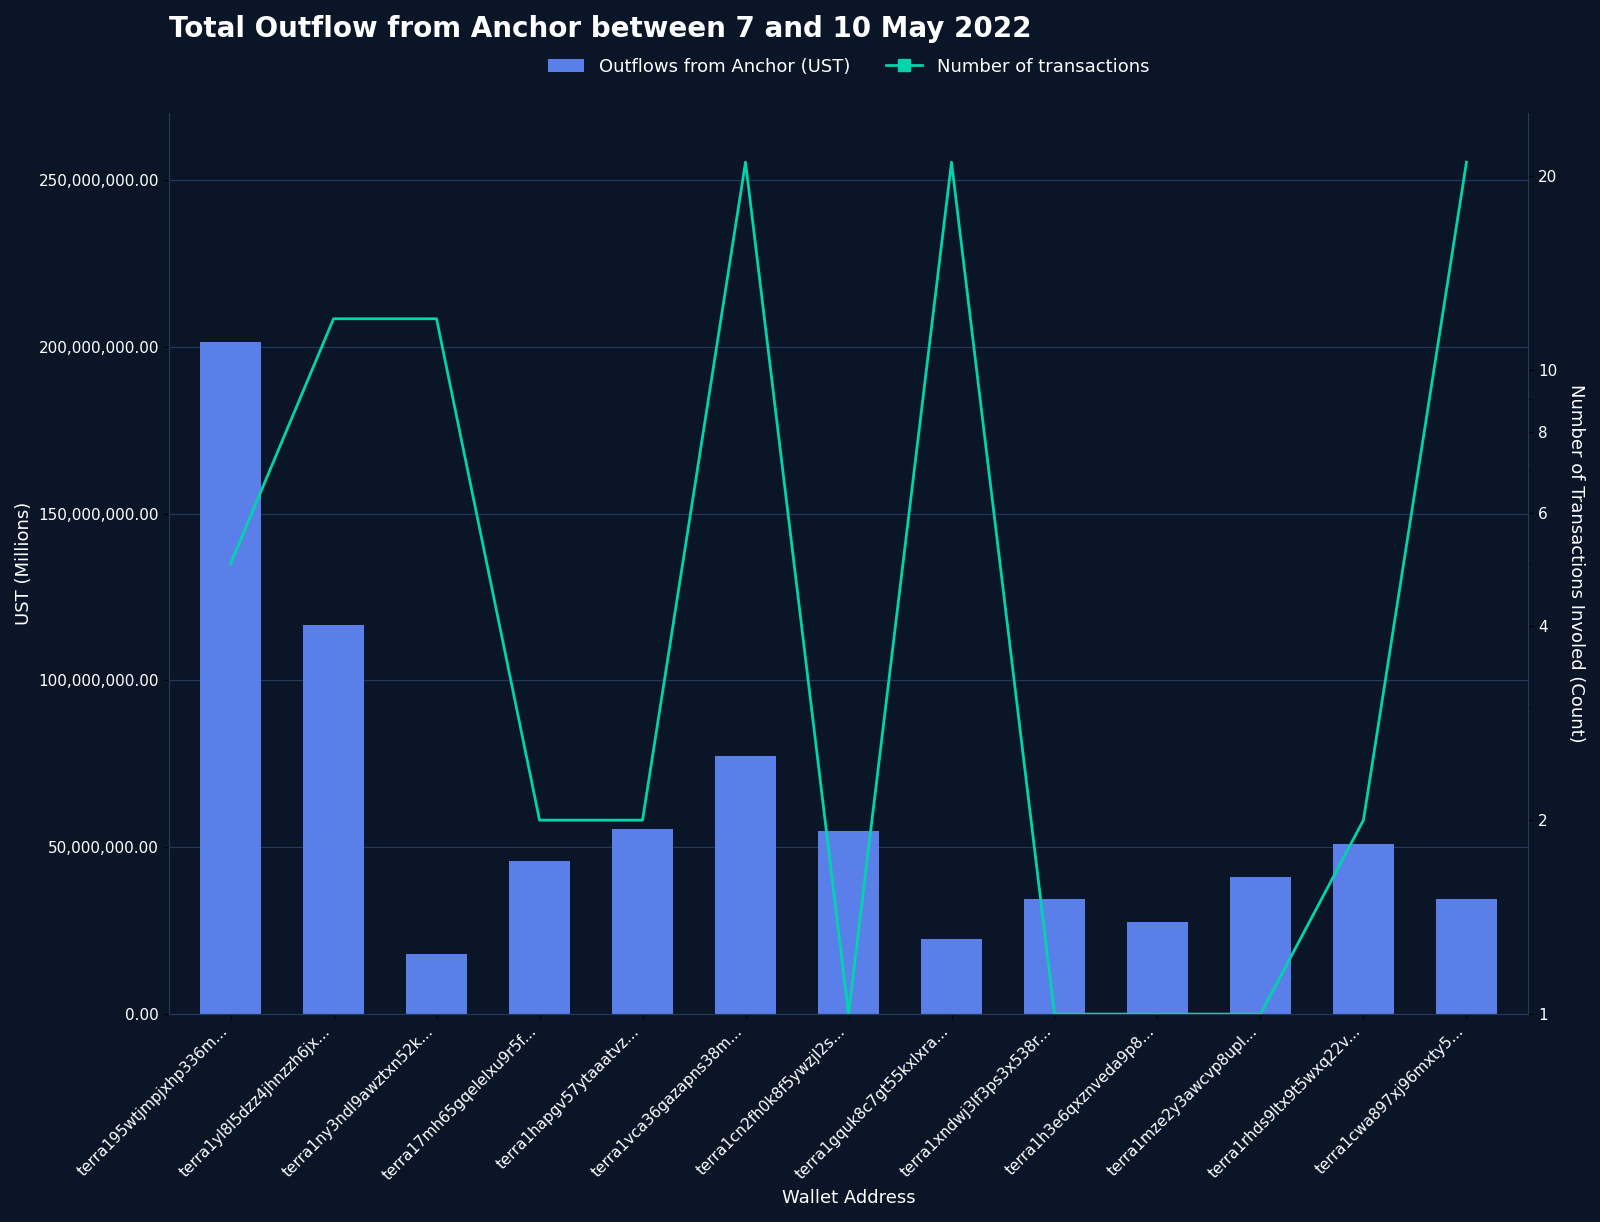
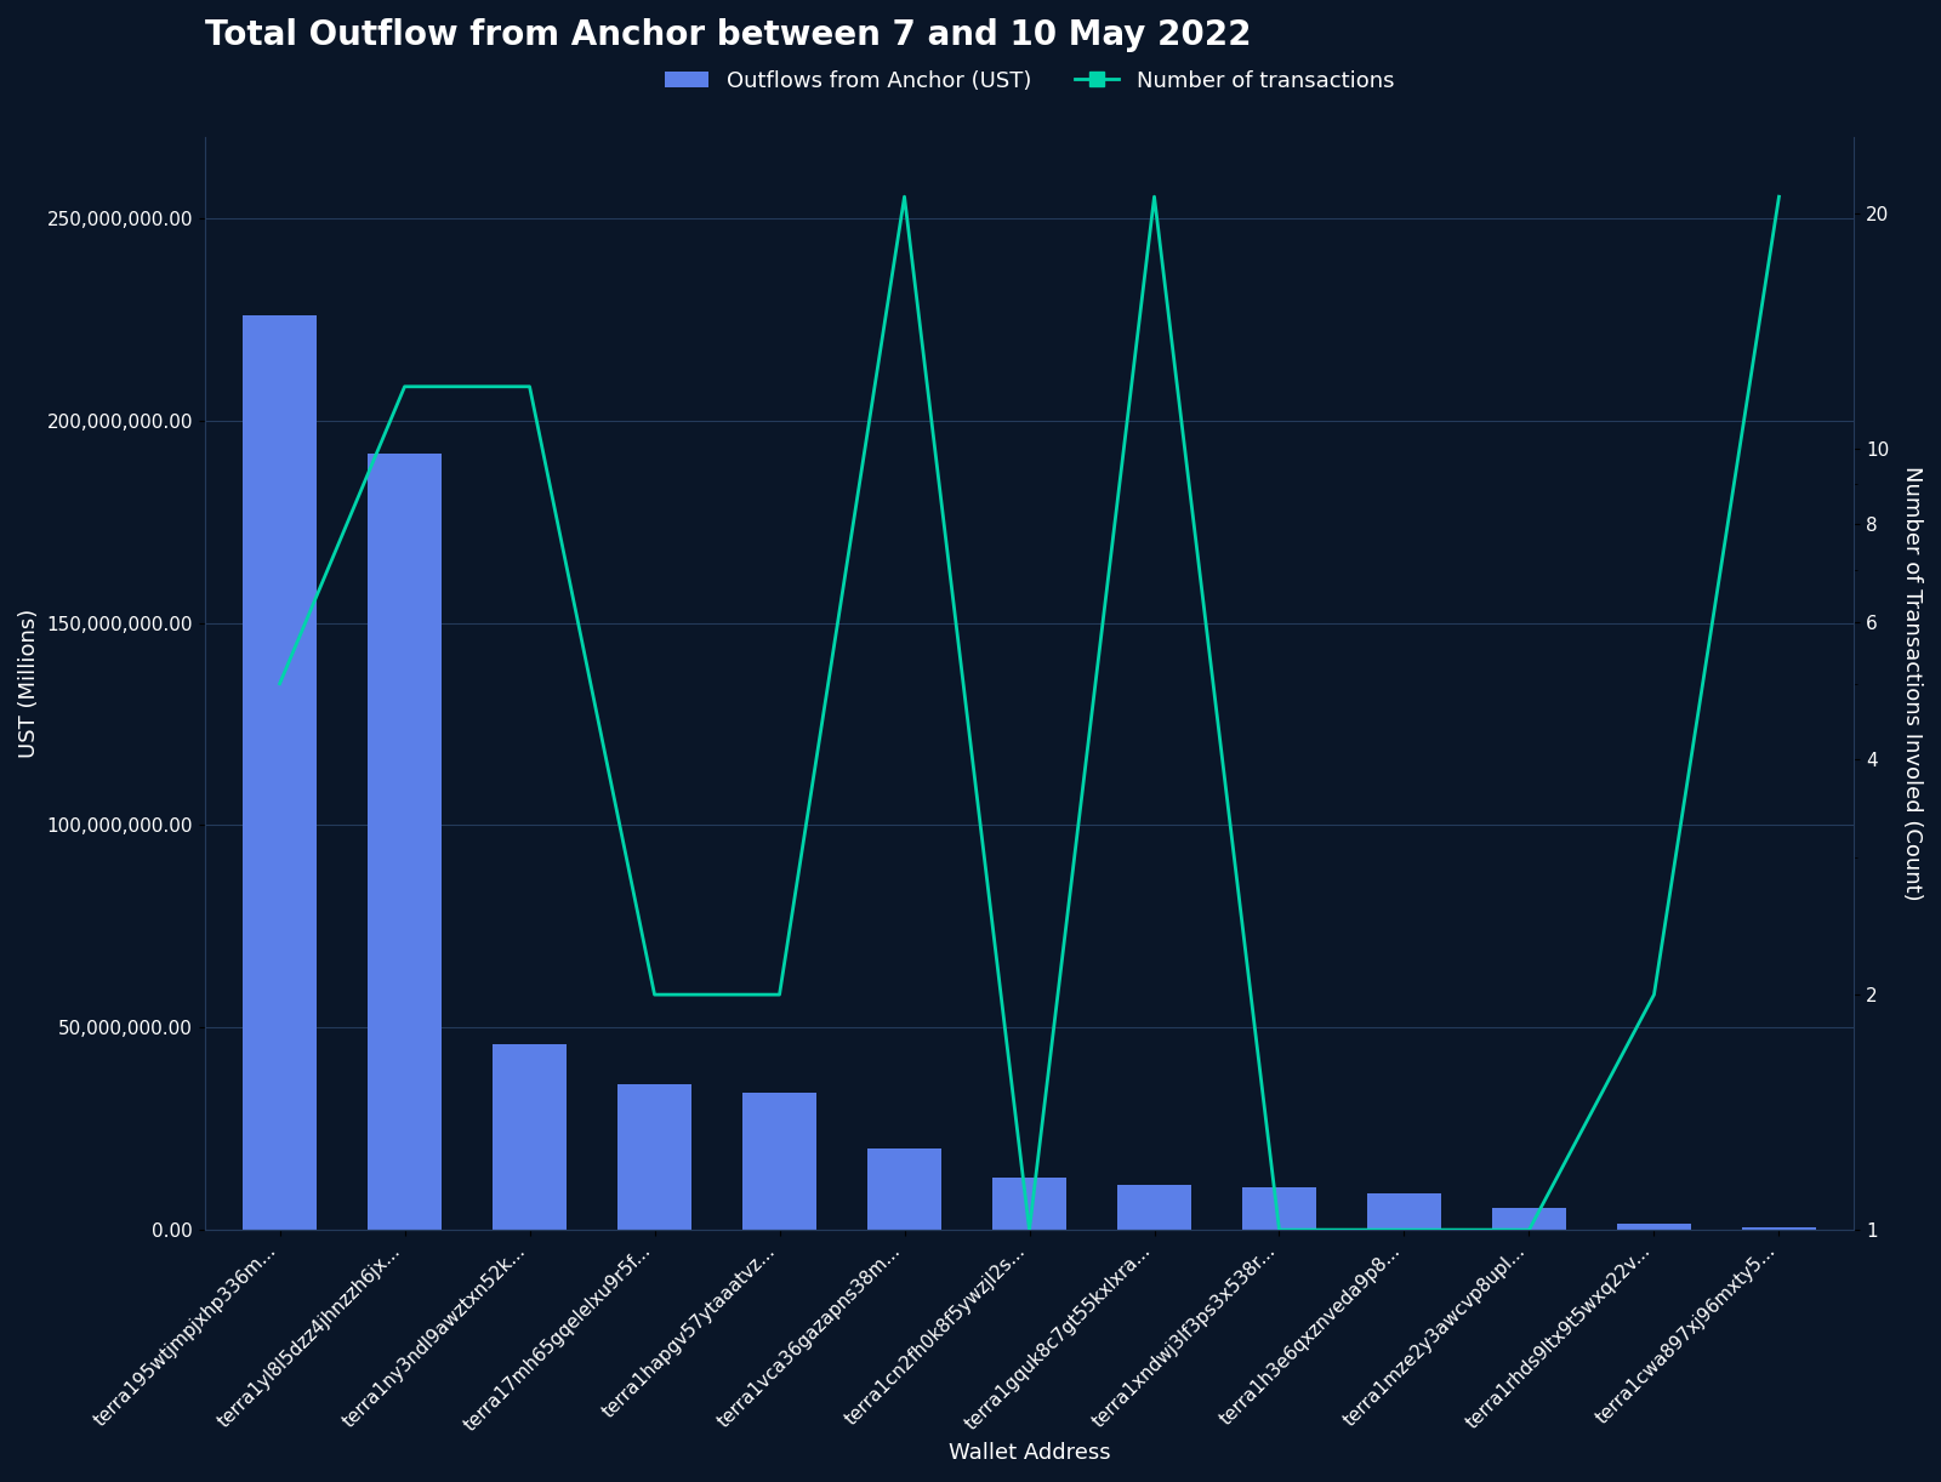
Outflows from Anchor (UST)/terra195wtjmpjxhp336m...: 201,500,000 -> 226,000,000
Outflows from Anchor (UST)/terra1yl8l5dzz4jhnzzh6jx...: 116,500,000 -> 192,000,000
Outflows from Anchor (UST)/terra1ny3ndl9awztxn52k...: 18,000,000 -> 46,000,000
Outflows from Anchor (UST)/terra17mh65gqelelxu9r5f...: 46,000,000 -> 36,000,000
Outflows from Anchor (UST)/terra1hapgv57ytaaatvz...: 55,500,000 -> 34,000,000
Outflows from Anchor (UST)/terra1vca36gazapns38m...: 77,500,000 -> 20,000,000
Outflows from Anchor (UST)/terra1cn2fh0k8f5ywzjl2s...: 55,000,000 -> 13,000,000
Outflows from Anchor (UST)/terra1gquk8c7gt55kxlxra...: 22,500,000 -> 11,000,000
Outflows from Anchor (UST)/terra1xndwj3lf3ps3x538r...: 34,500,000 -> 10,500,000
Outflows from Anchor (UST)/terra1h3e6qxznveda9p8...: 27,500,000 -> 9,000,000
Outflows from Anchor (UST)/terra1mze2y3awcvp8upl...: 41,000,000 -> 5,500,000
Outflows from Anchor (UST)/terra1rhds9ltx9t5wxq22v...: 51,000,000 -> 1,500,000
Outflows from Anchor (UST)/terra1cwa897xj96mxty5...: 34,500,000 -> 500,000
